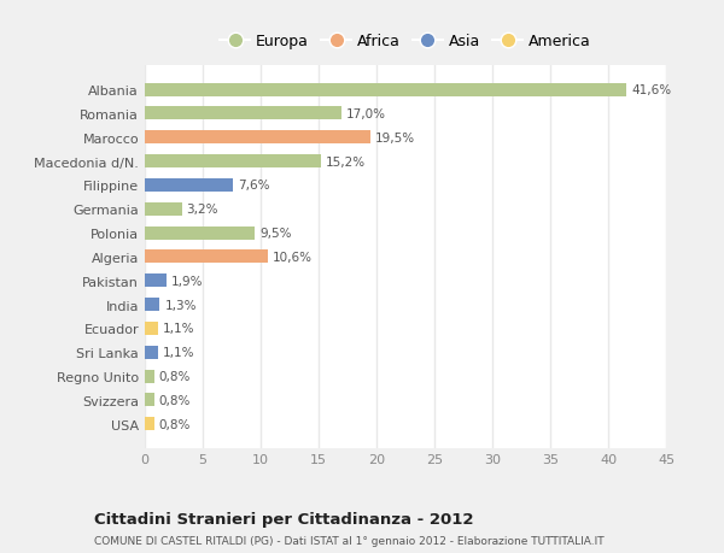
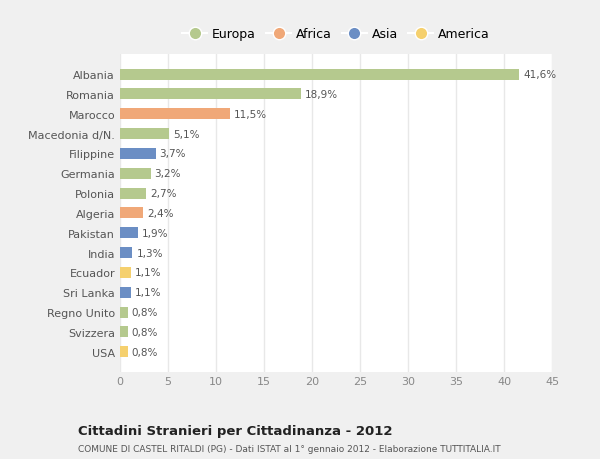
Romania: 17,0% -> 18,9%
Marocco: 19,5% -> 11,5%
Macedonia d/N.: 15,2% -> 5,1%
Filippine: 7,6% -> 3,7%
Polonia: 9,5% -> 2,7%
Algeria: 10,6% -> 2,4%
